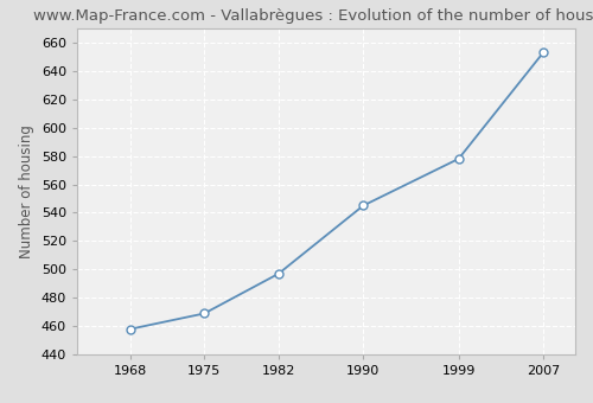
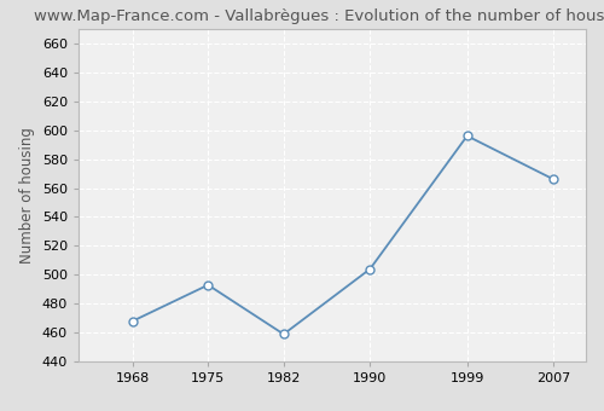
1968: 458 -> 468
1975: 469 -> 493
1982: 497 -> 459
1990: 545 -> 504
1999: 578 -> 596
2007: 653 -> 566
